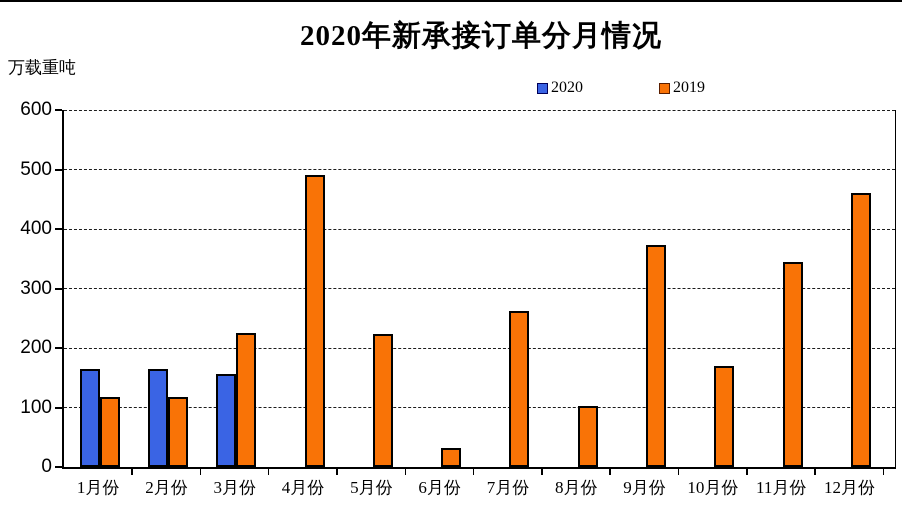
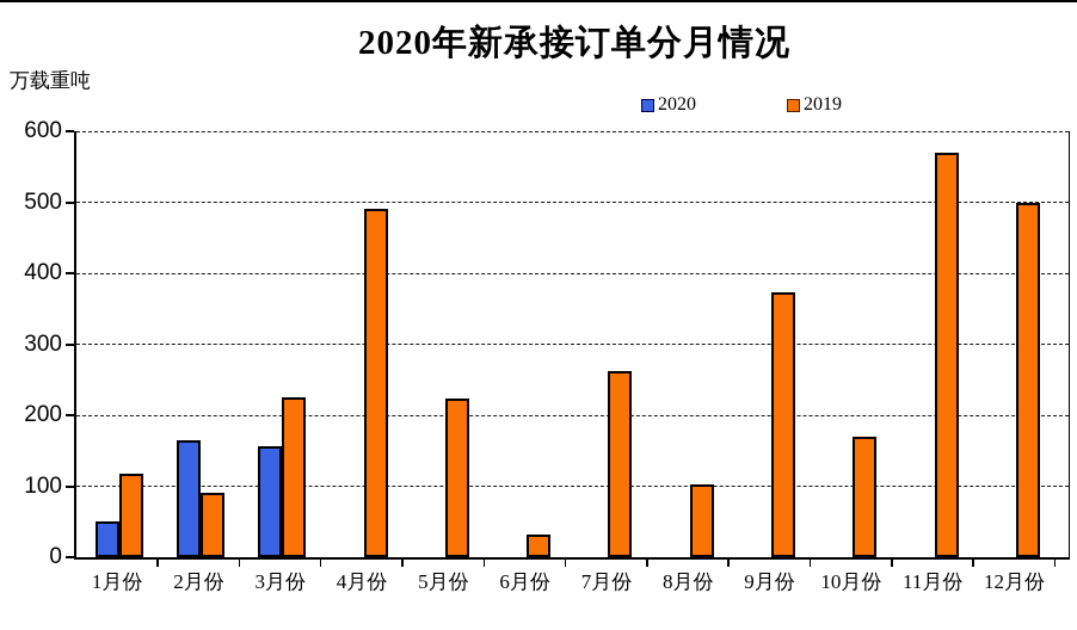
2020/1月份: 160 -> 50
2019/2月份: 120 -> 90
2019/11月份: 340 -> 570
2019/12月份: 460 -> 500
